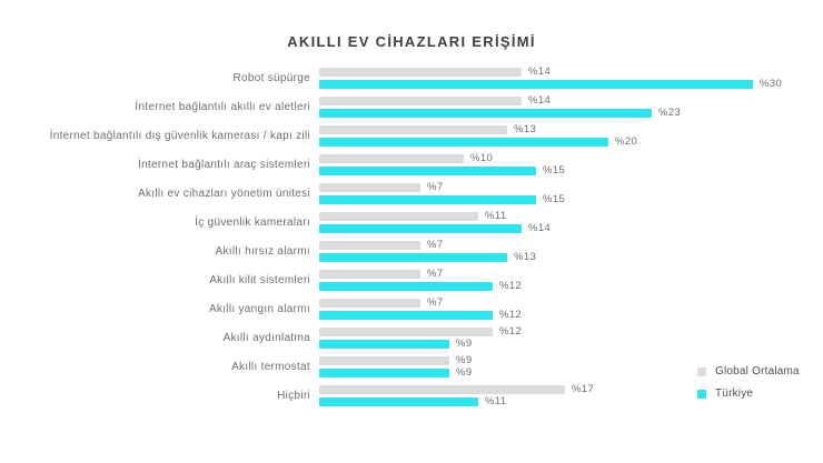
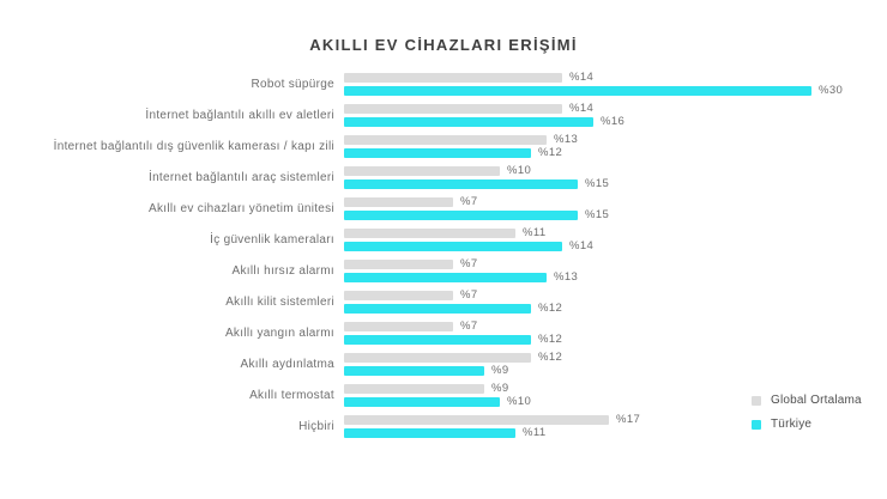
Türkiye/İnternet bağlantılı akıllı ev aletleri: 23 -> 16
Türkiye/İnternet bağlantılı dış güvenlik kamerası / kapı zili: 20 -> 12
Türkiye/Akıllı termostat: 9 -> 10
